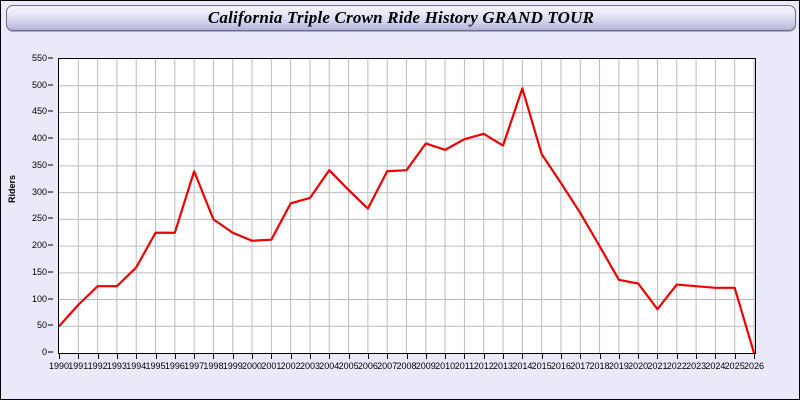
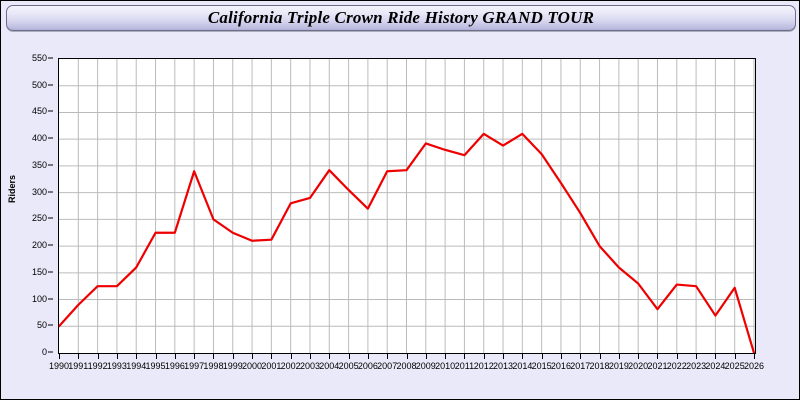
2011: 400 -> 370
2014: 500 -> 410
2019: 140 -> 160
2024: 120 -> 70
